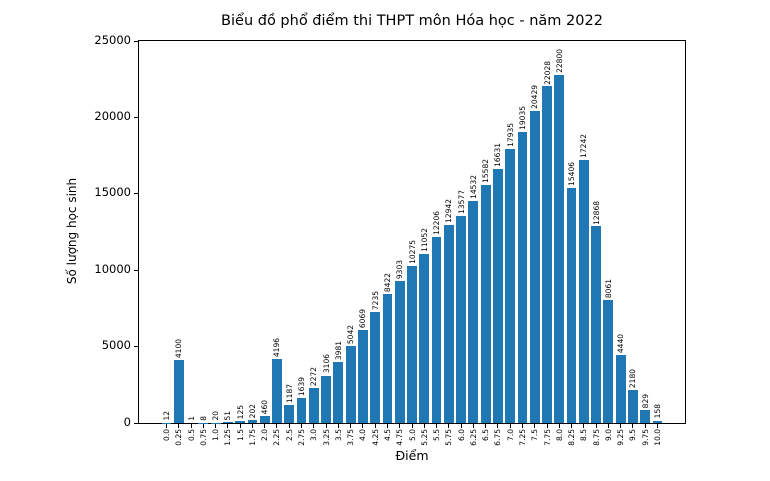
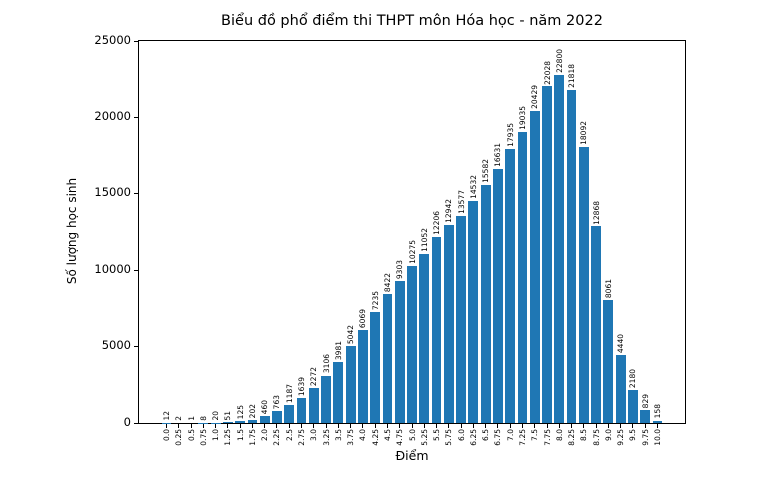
0.25: 4100 -> 2
2.25: 4196 -> 763
8.25: 15406 -> 21818
8.5: 17242 -> 18092
